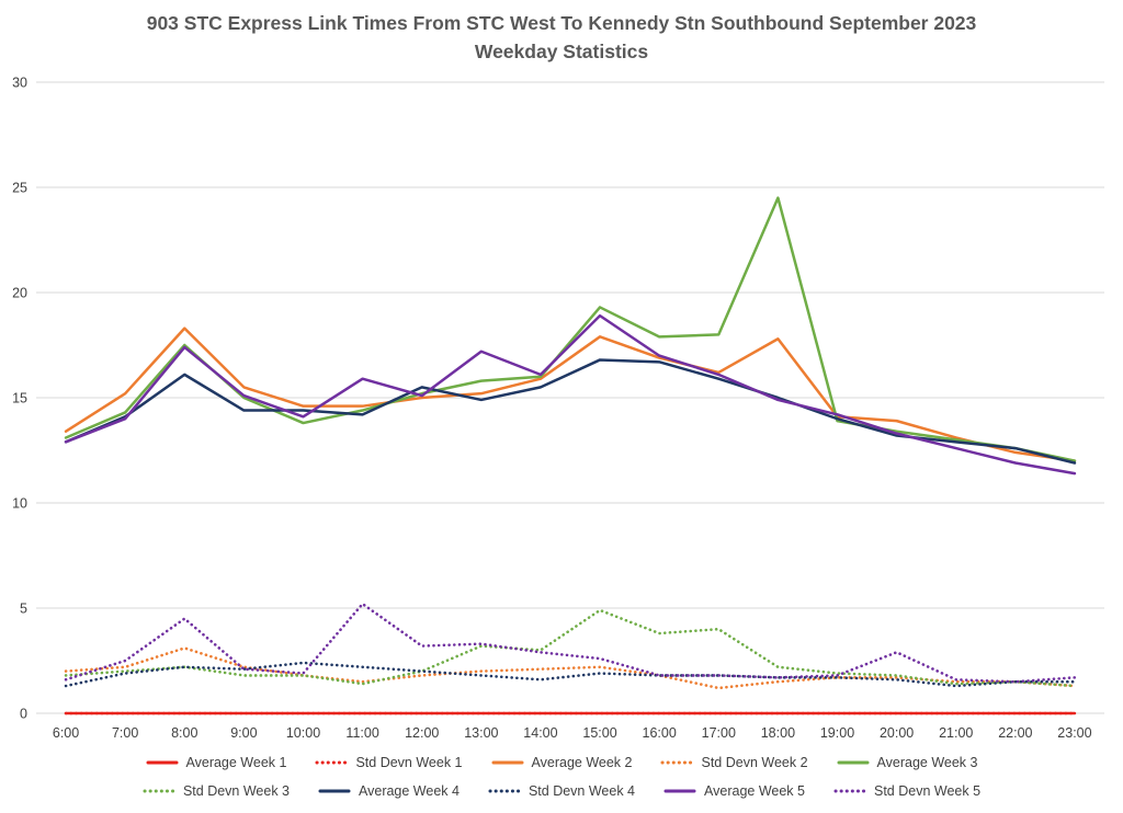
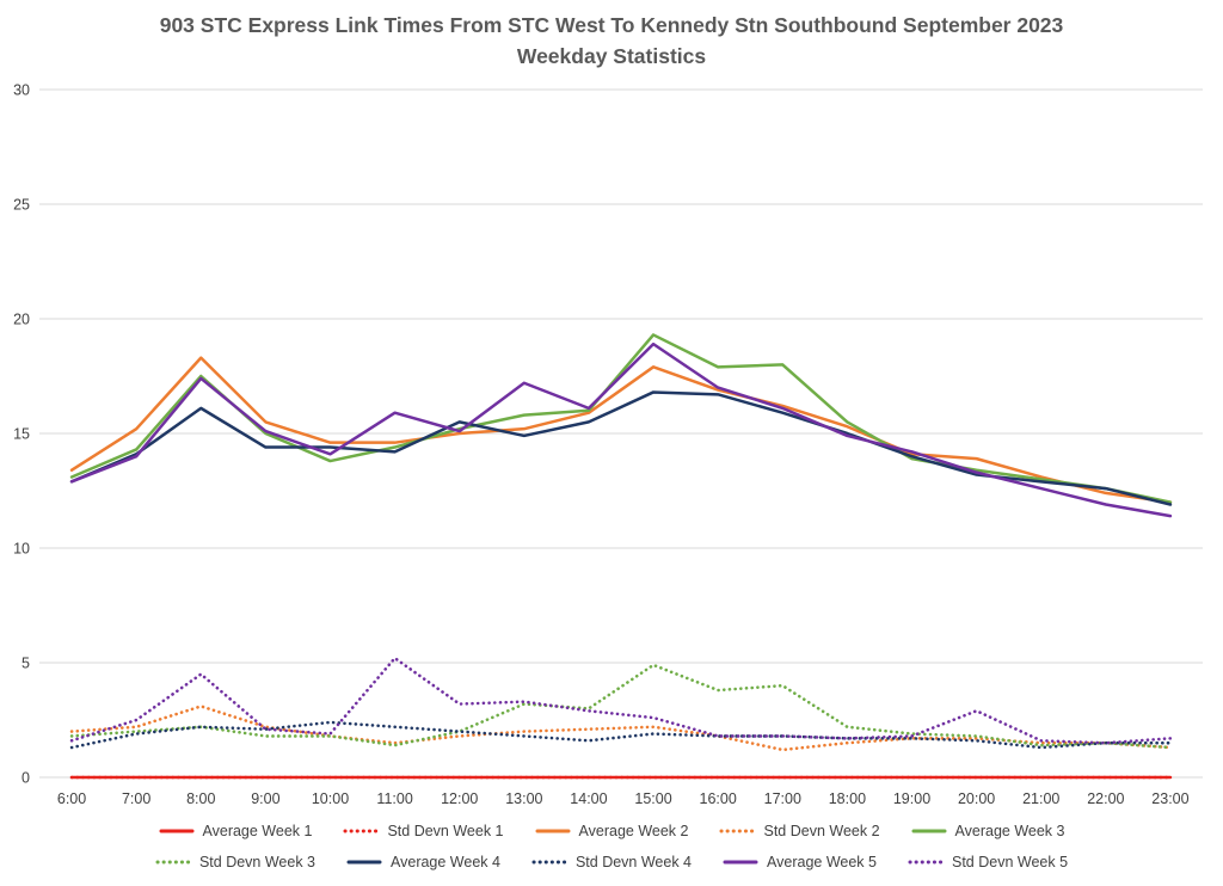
Average Week 2/18:00: 17.8 -> 15.3
Average Week 3/18:00: 24.5 -> 15.5
